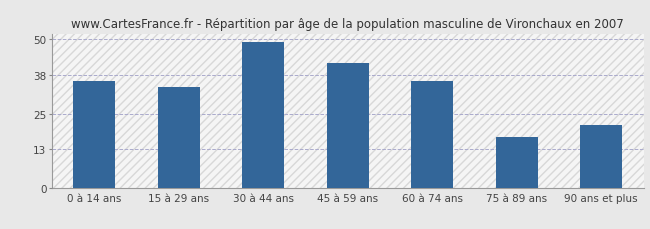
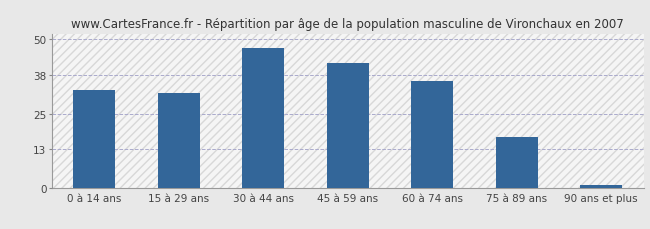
0 à 14 ans: 36 -> 33
15 à 29 ans: 34 -> 32
30 à 44 ans: 49 -> 47
90 ans et plus: 21 -> 1
